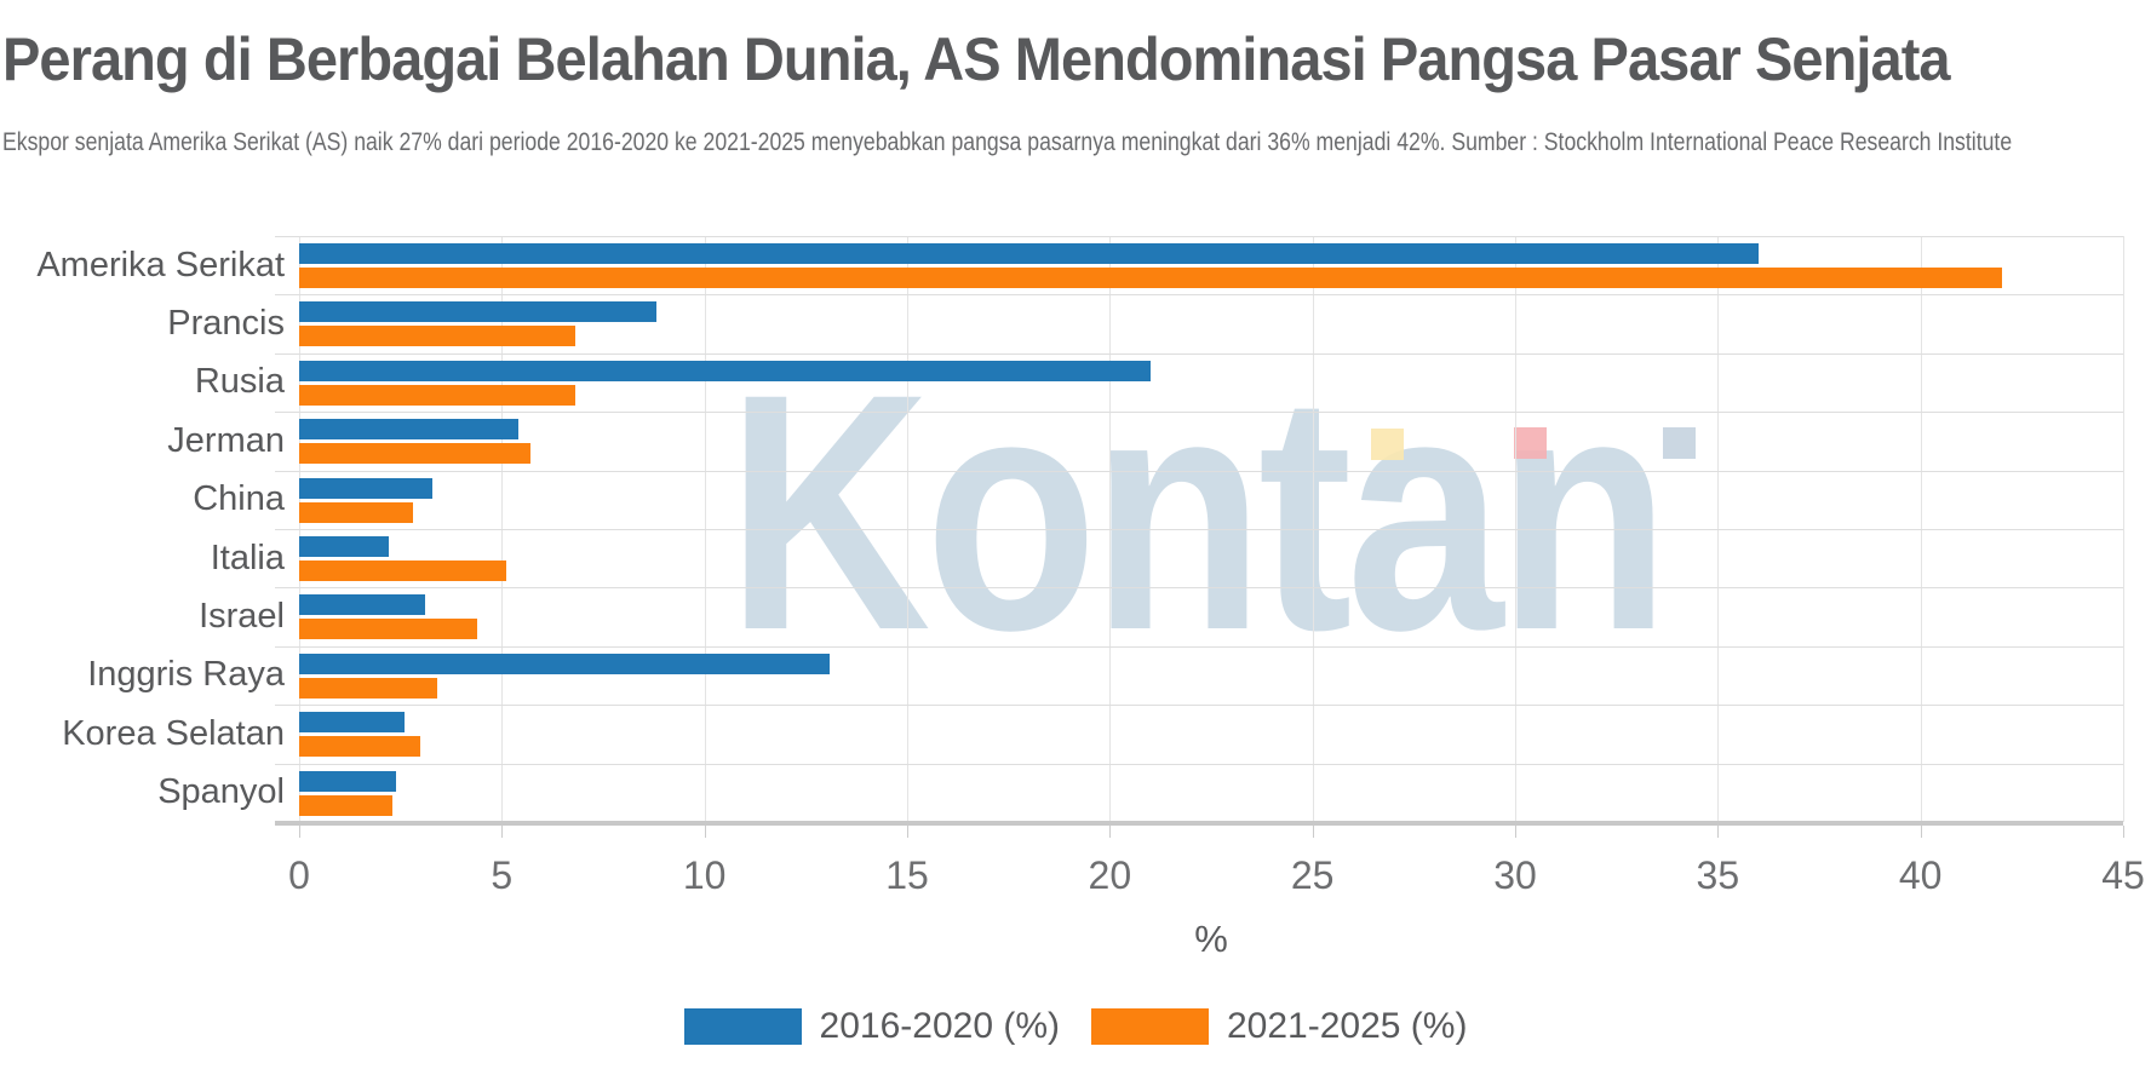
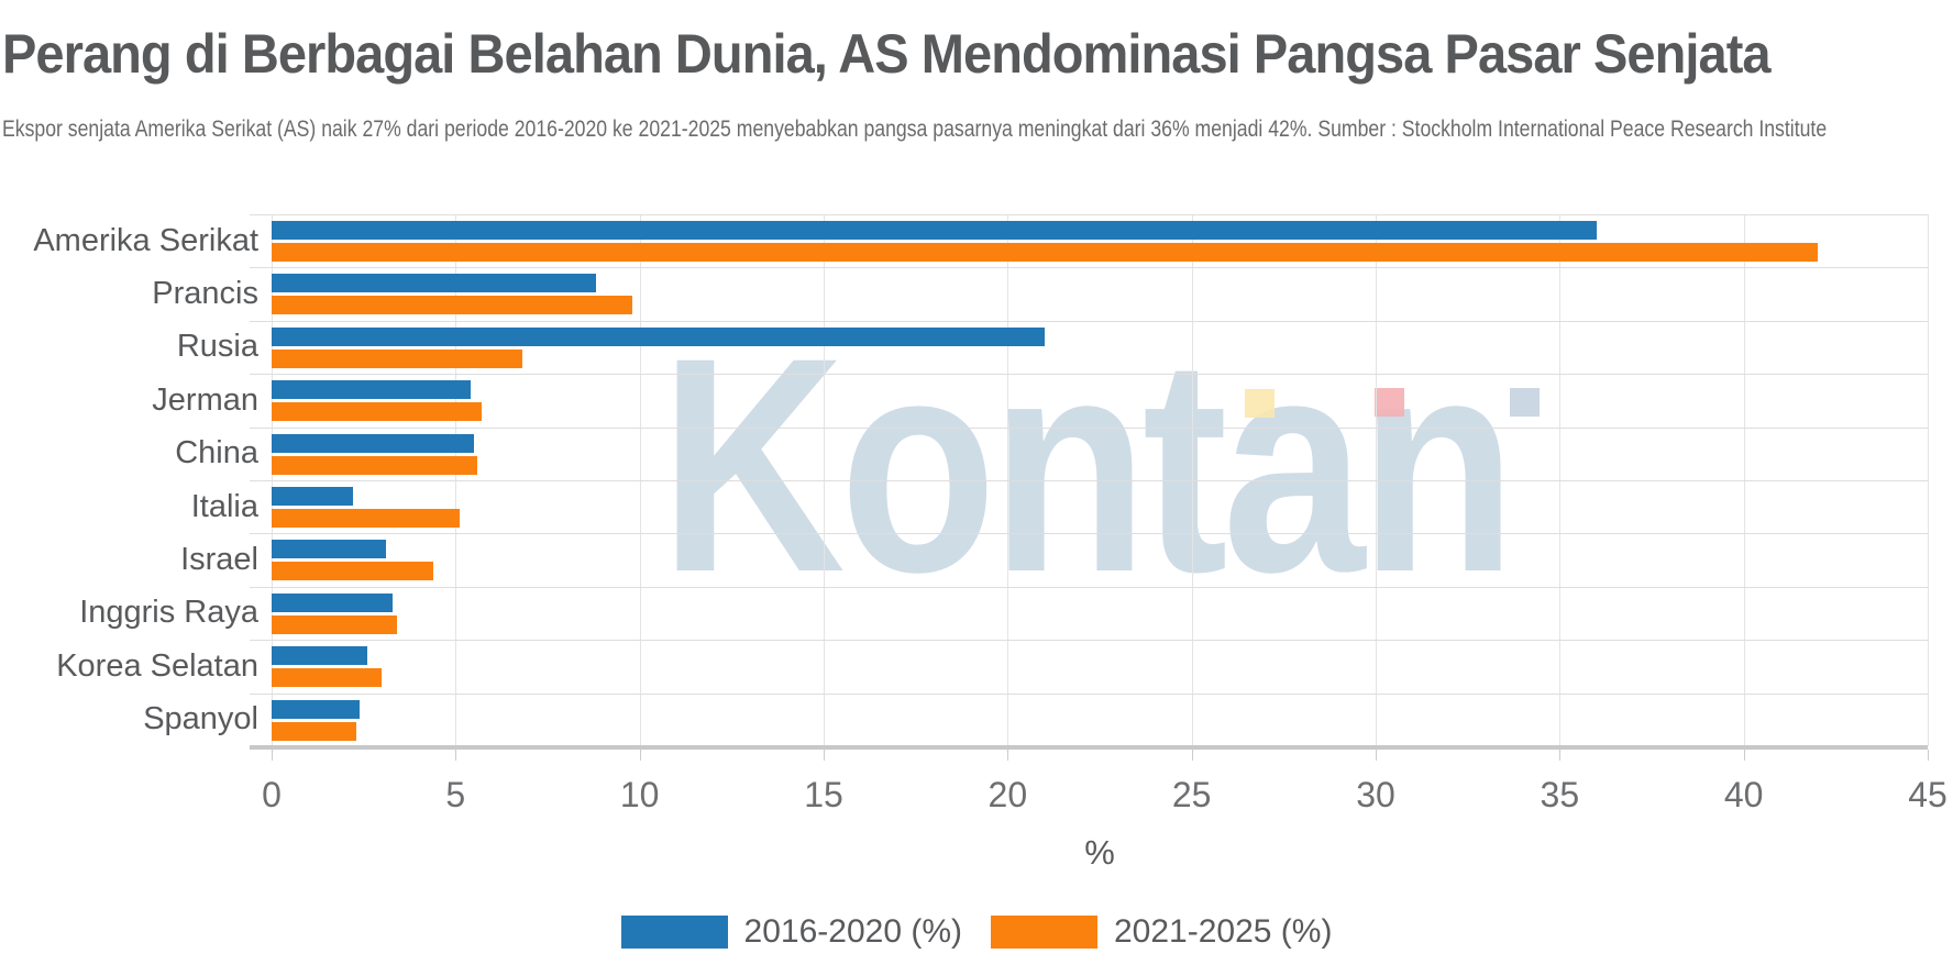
2021-2025 (%)/Prancis: 6.8 -> 9.8
2016-2020 (%)/China: 3.3 -> 5.5
2021-2025 (%)/China: 2.8 -> 5.6
2016-2020 (%)/Inggris Raya: 13.1 -> 3.3
